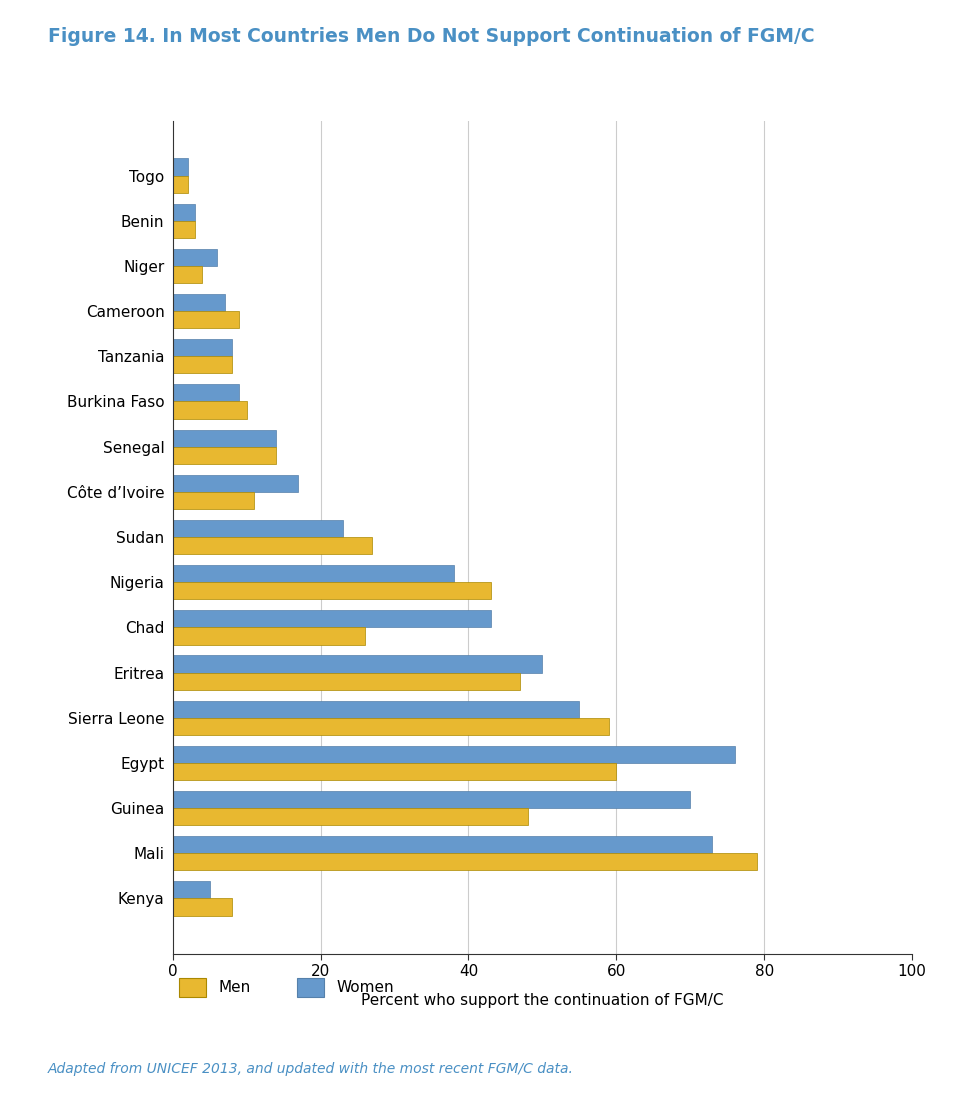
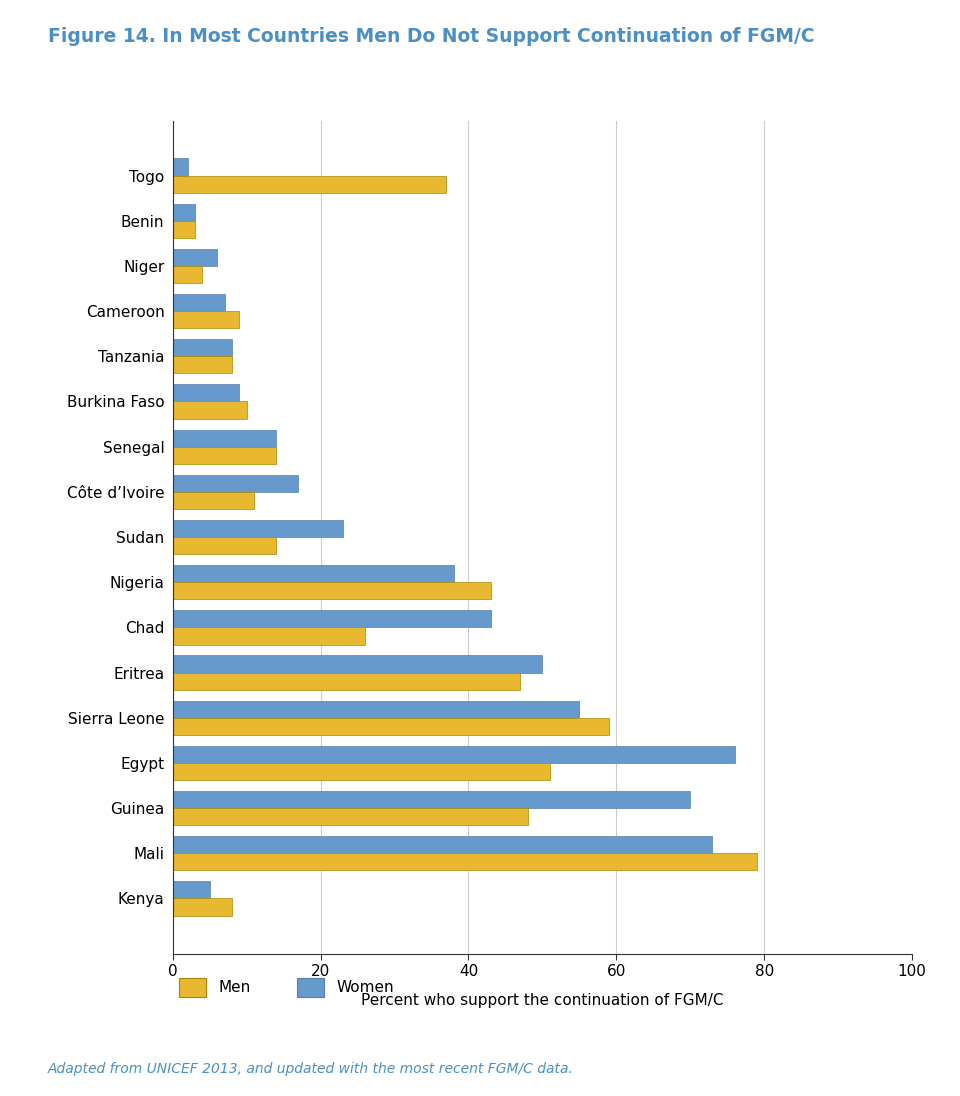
Men/Togo: 2 -> 37
Men/Sudan: 27 -> 14
Men/Egypt: 60 -> 51
